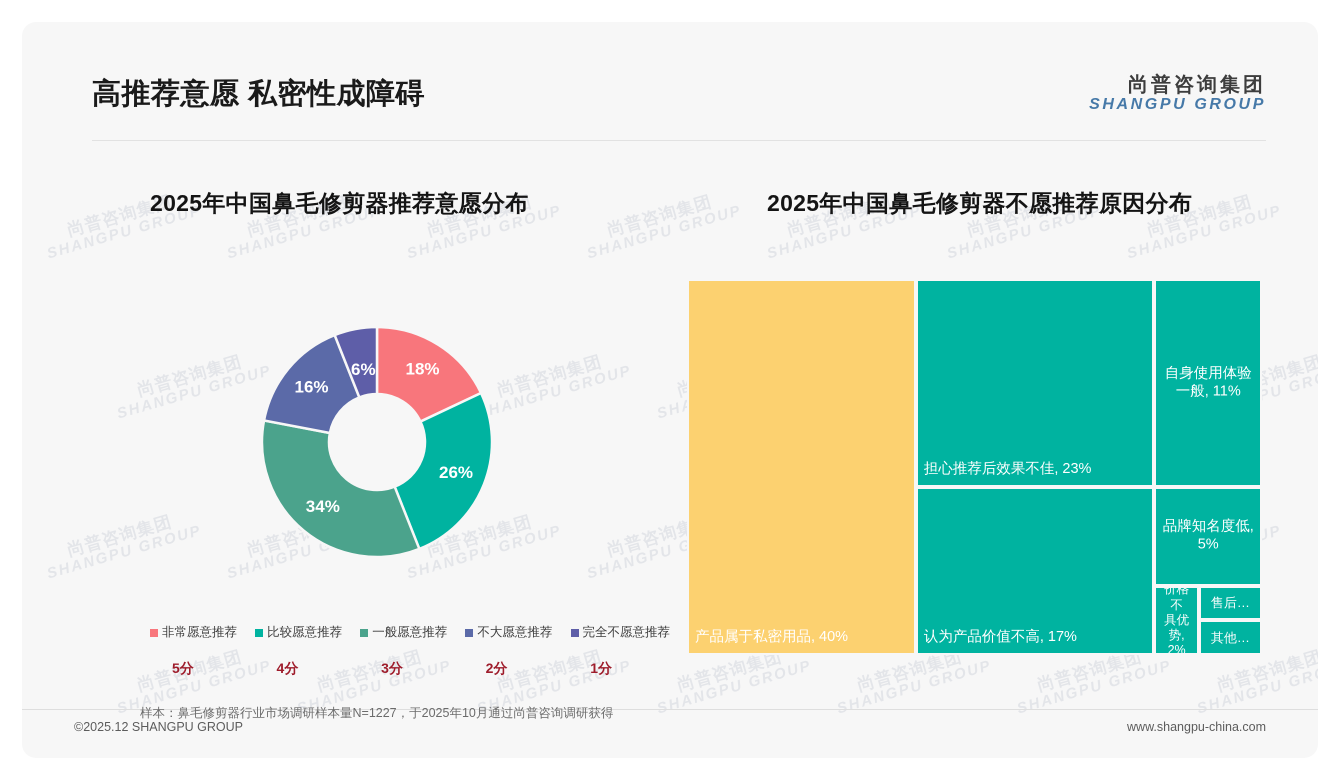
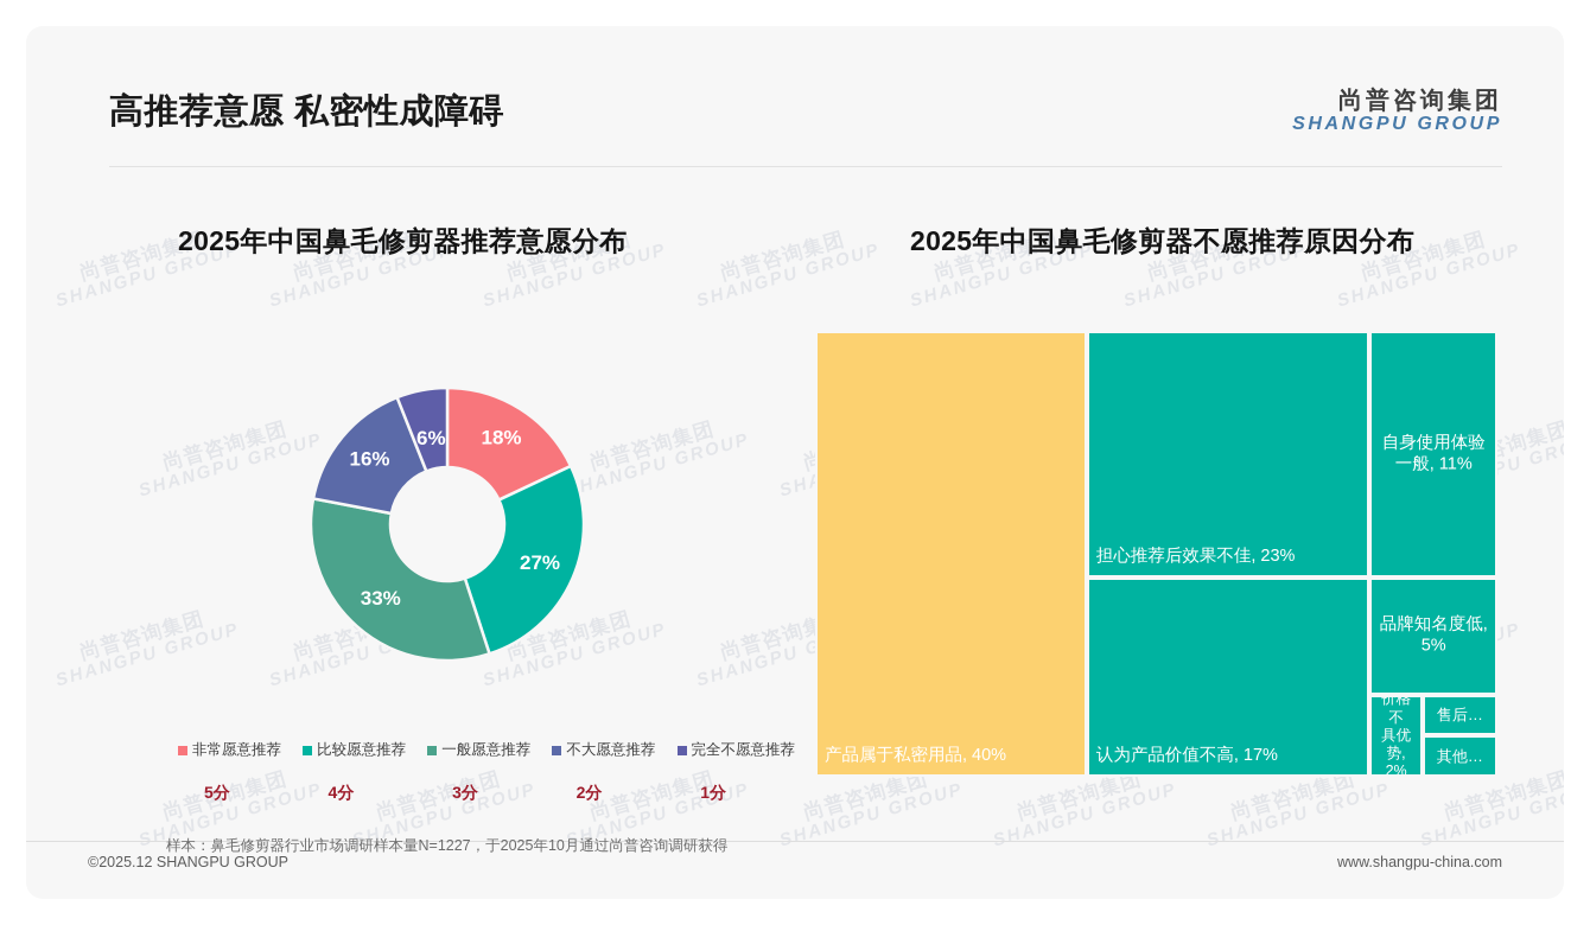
2025年中国鼻毛修剪器推荐意愿分布/比较愿意推荐: 26% -> 27%
2025年中国鼻毛修剪器推荐意愿分布/一般愿意推荐: 34% -> 33%
